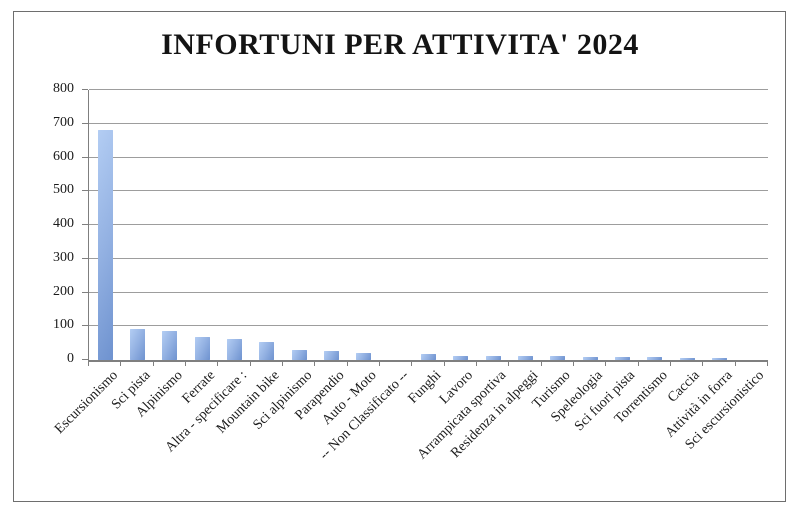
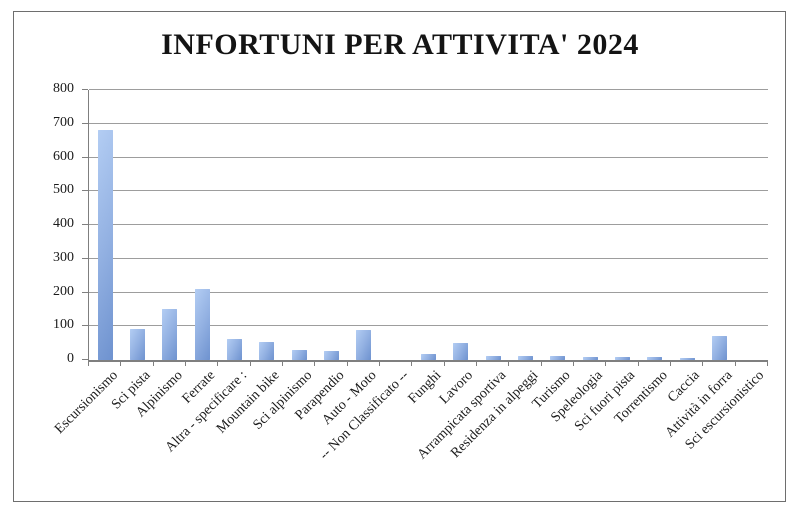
Alpinismo: 90 -> 150
Ferrate: 70 -> 210
Auto - Moto: 20 -> 90
Lavoro: 10 -> 50
Attività in forra: 10 -> 70
